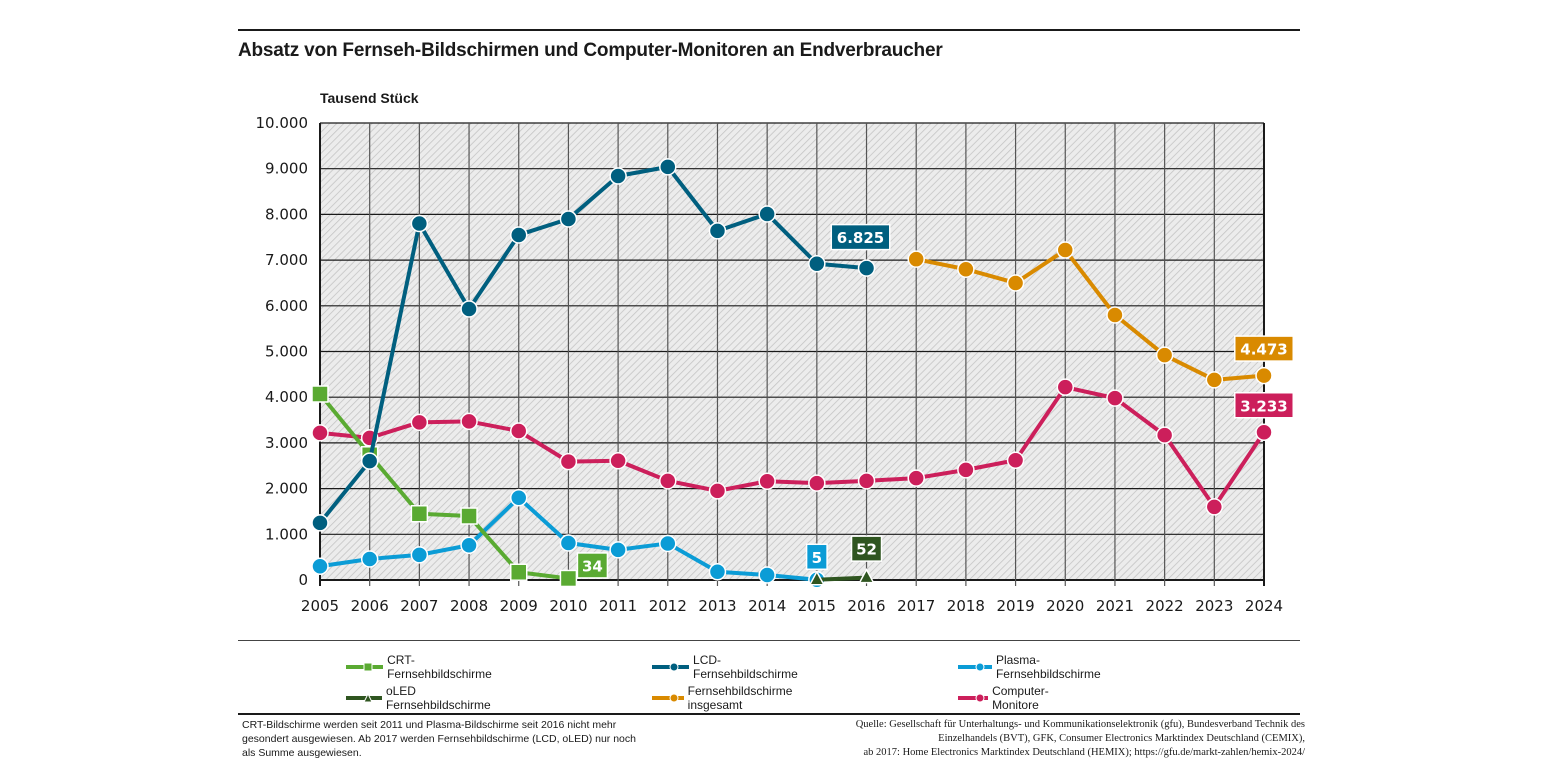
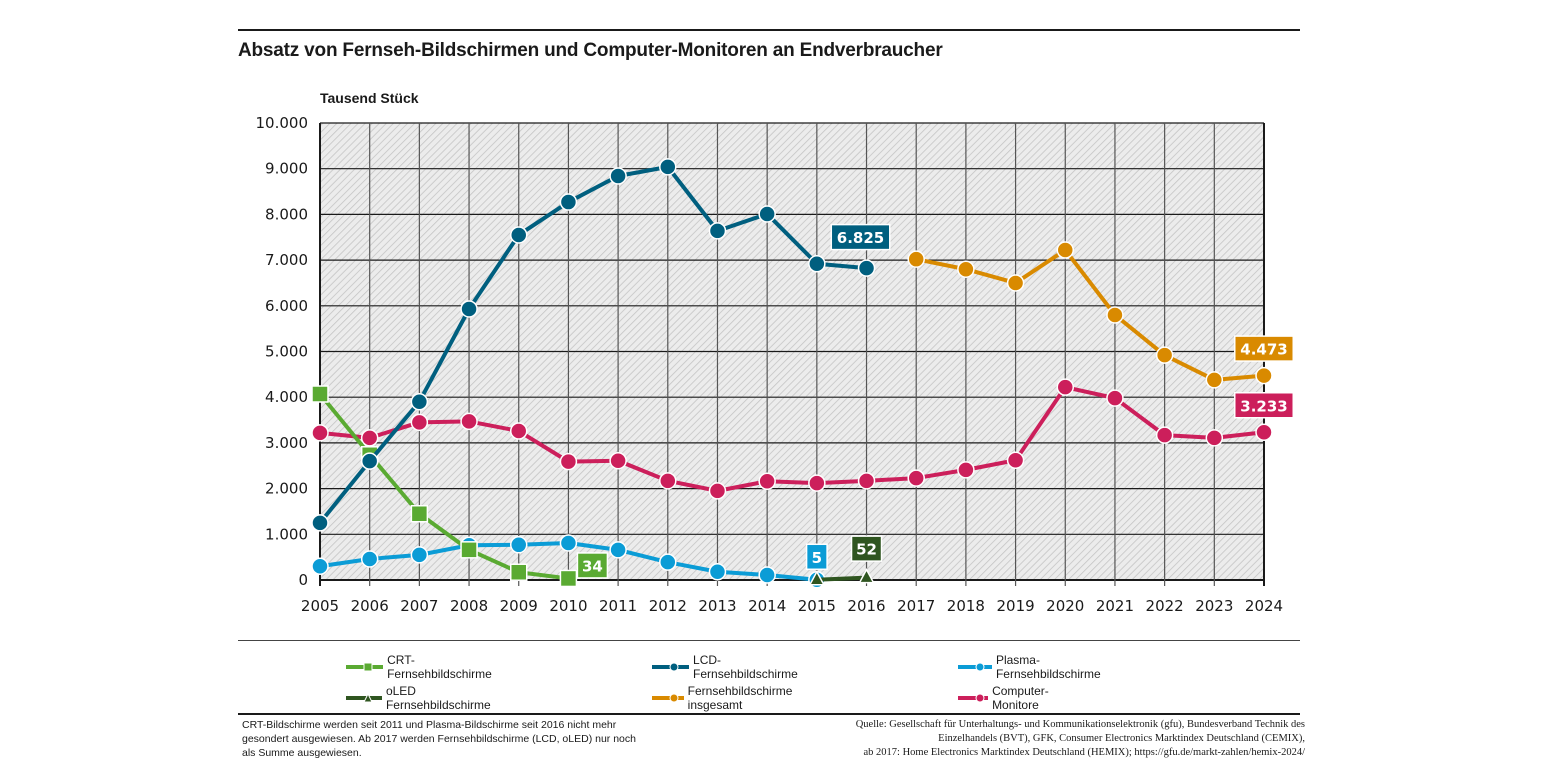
LCD-Fernsehbildschirme/2007: 7800 -> 3900
CRT-Fernsehbildschirme/2008: 1400 -> 700
Plasma-Fernsehbildschirme/2009: 1800 -> 800
LCD-Fernsehbildschirme/2010: 7900 -> 8300
Plasma-Fernsehbildschirme/2012: 800 -> 400
Computer-Monitore/2023: 1600 -> 3100
